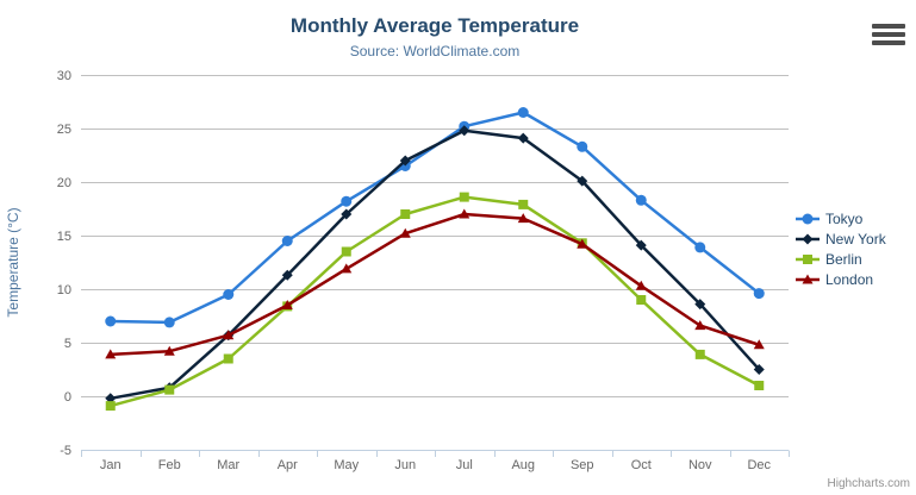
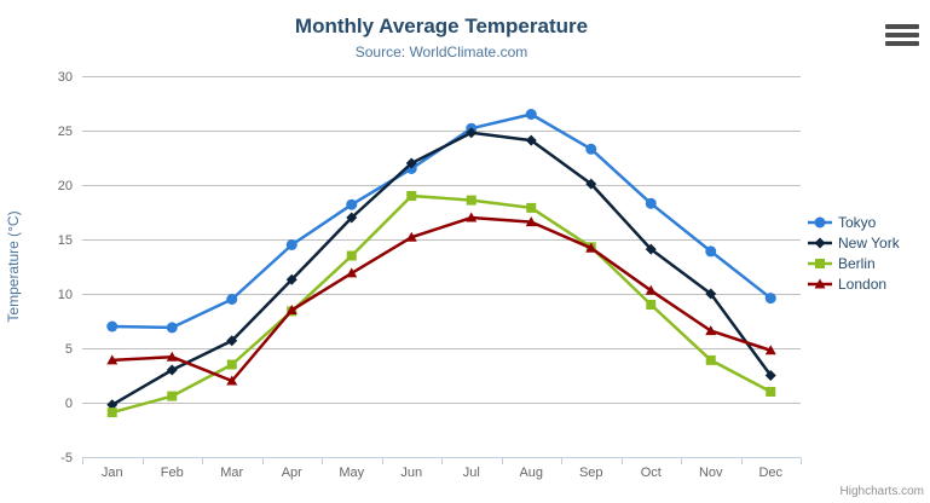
New York/Feb: 1 -> 3
London/Mar: 6 -> 2
Berlin/Jun: 17 -> 19
New York/Nov: 9 -> 10
